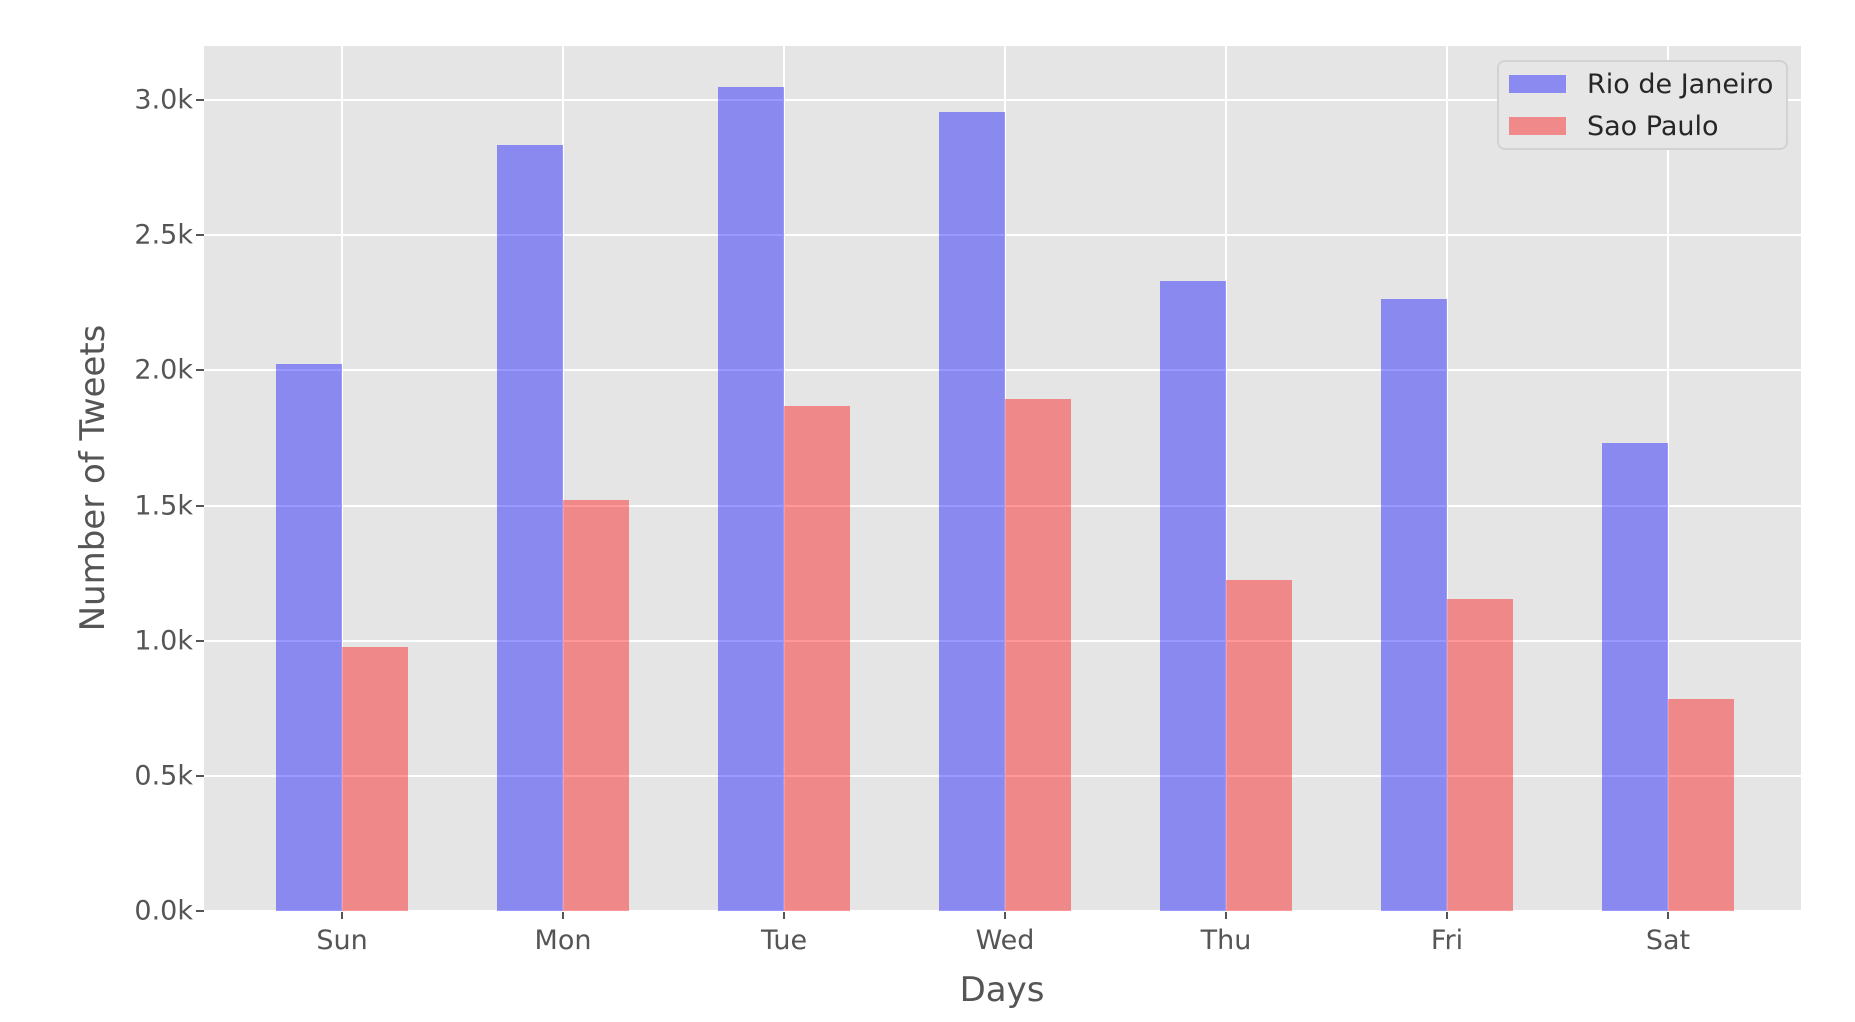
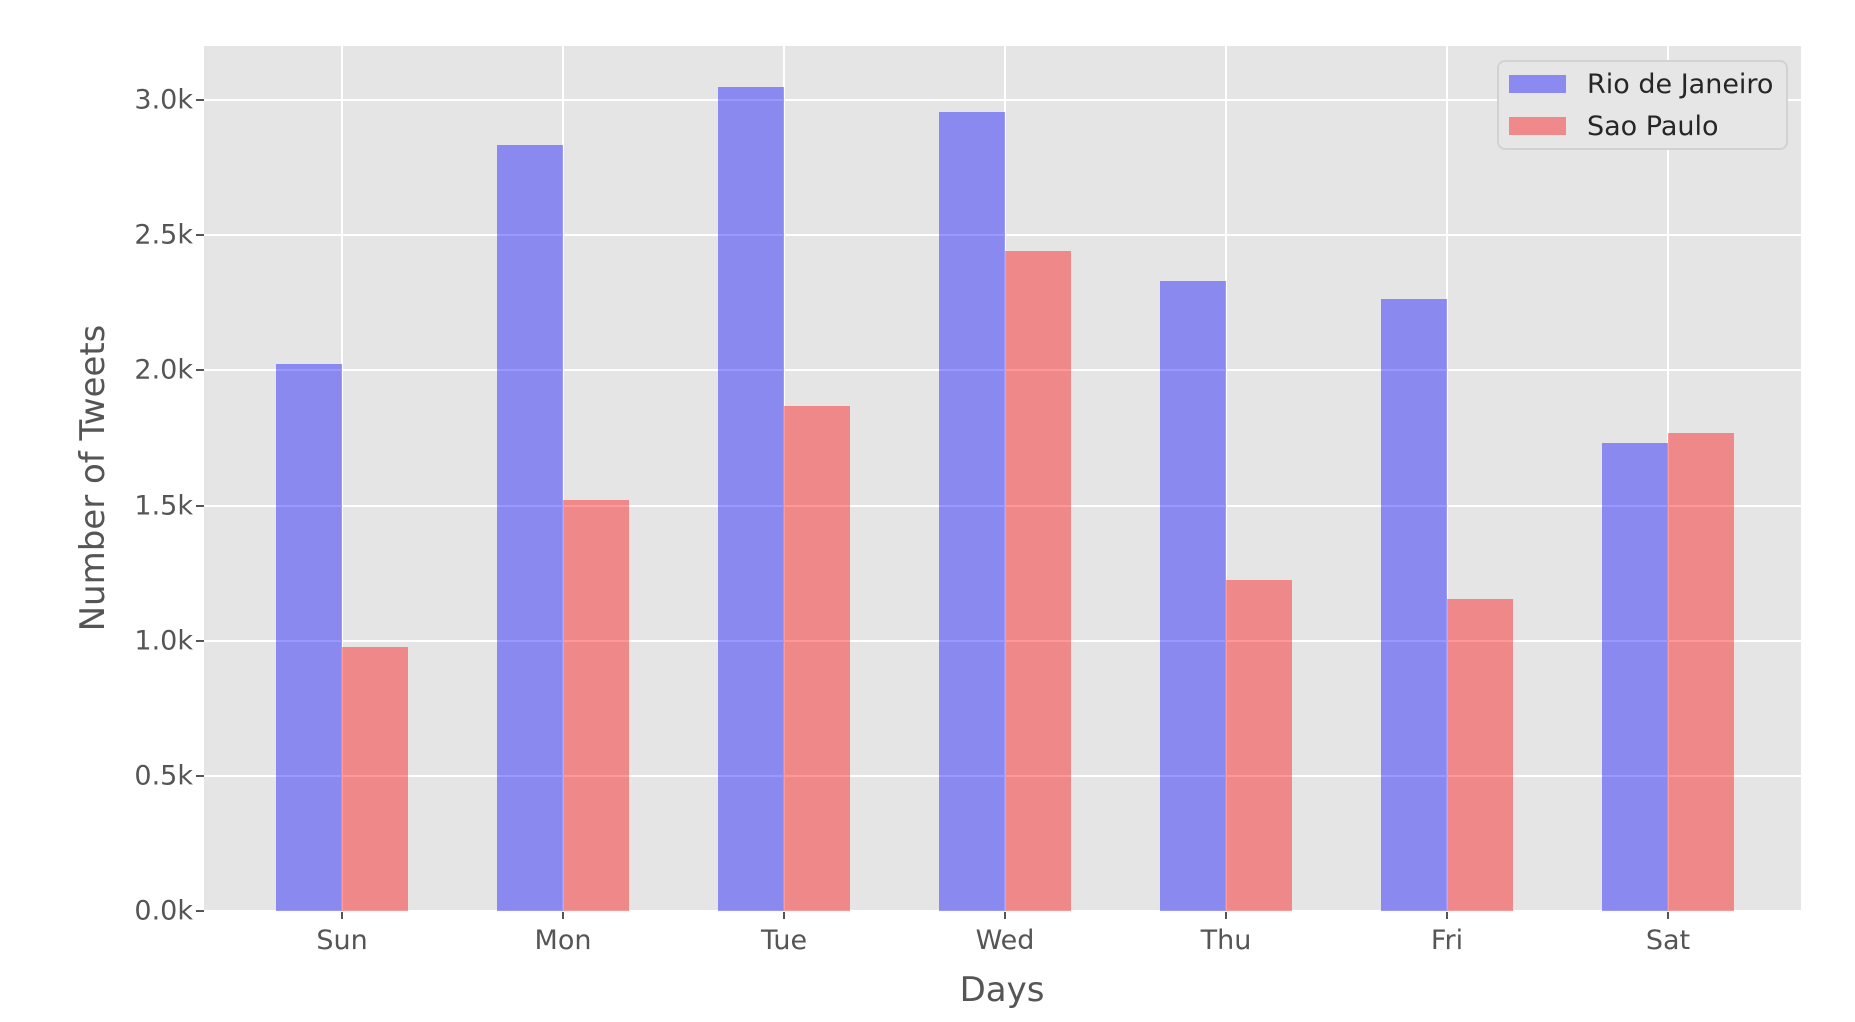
Sao Paulo/Wed: 1.90k -> 2.44k
Sao Paulo/Sat: 0.78k -> 1.77k
